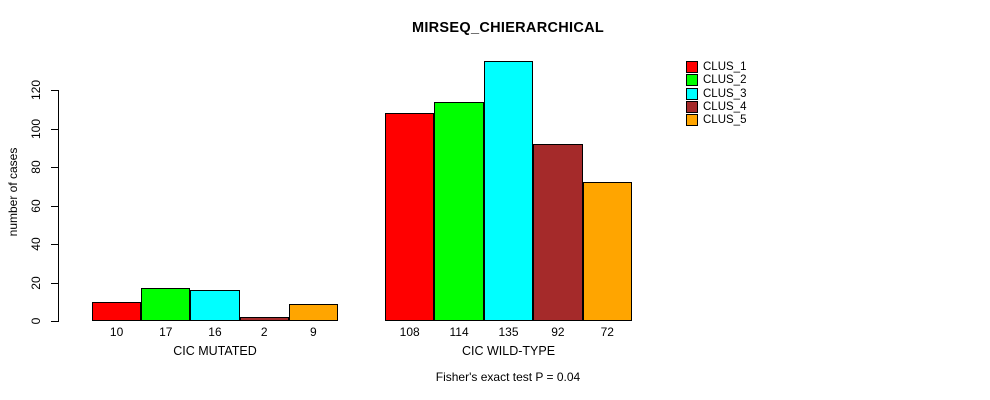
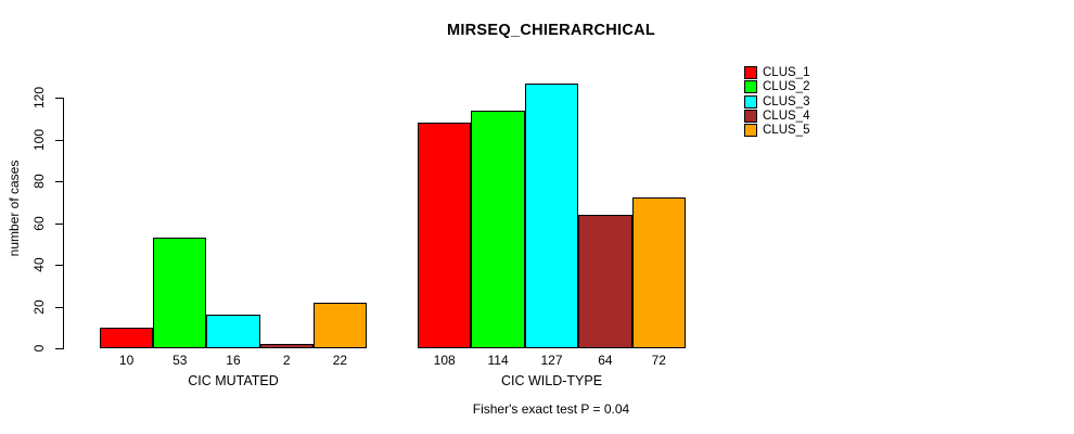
CLUS_2/CIC MUTATED: 17 -> 53
CLUS_5/CIC MUTATED: 9 -> 22
CLUS_3/CIC WILD-TYPE: 135 -> 127
CLUS_4/CIC WILD-TYPE: 92 -> 64
